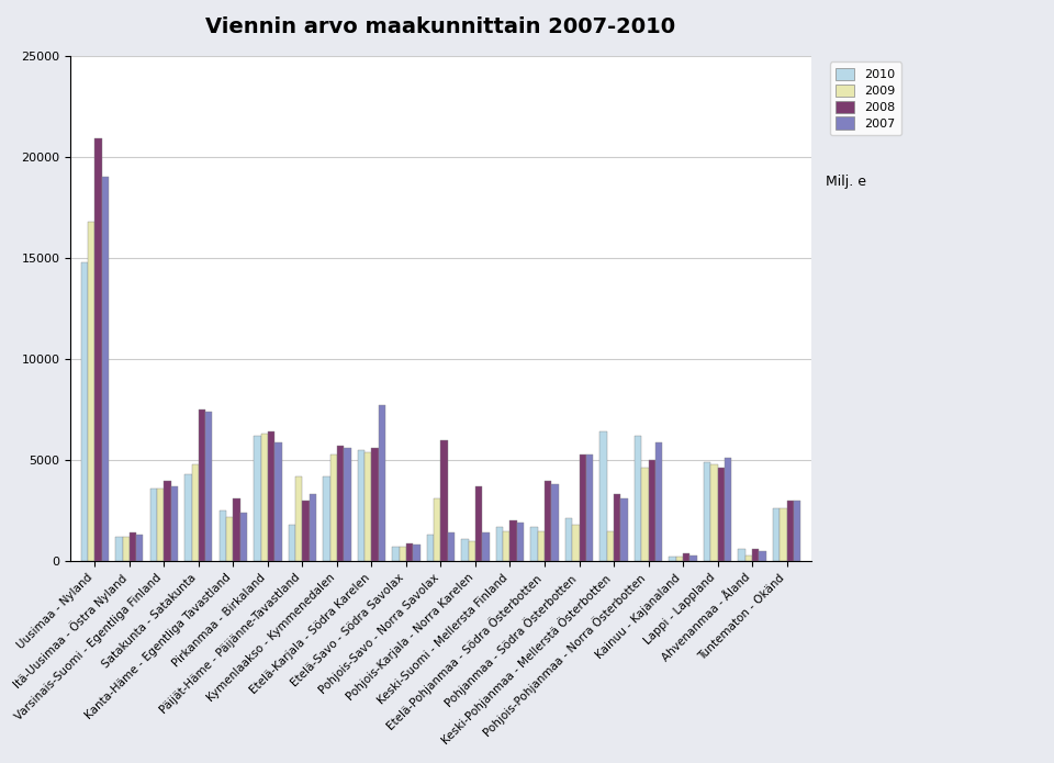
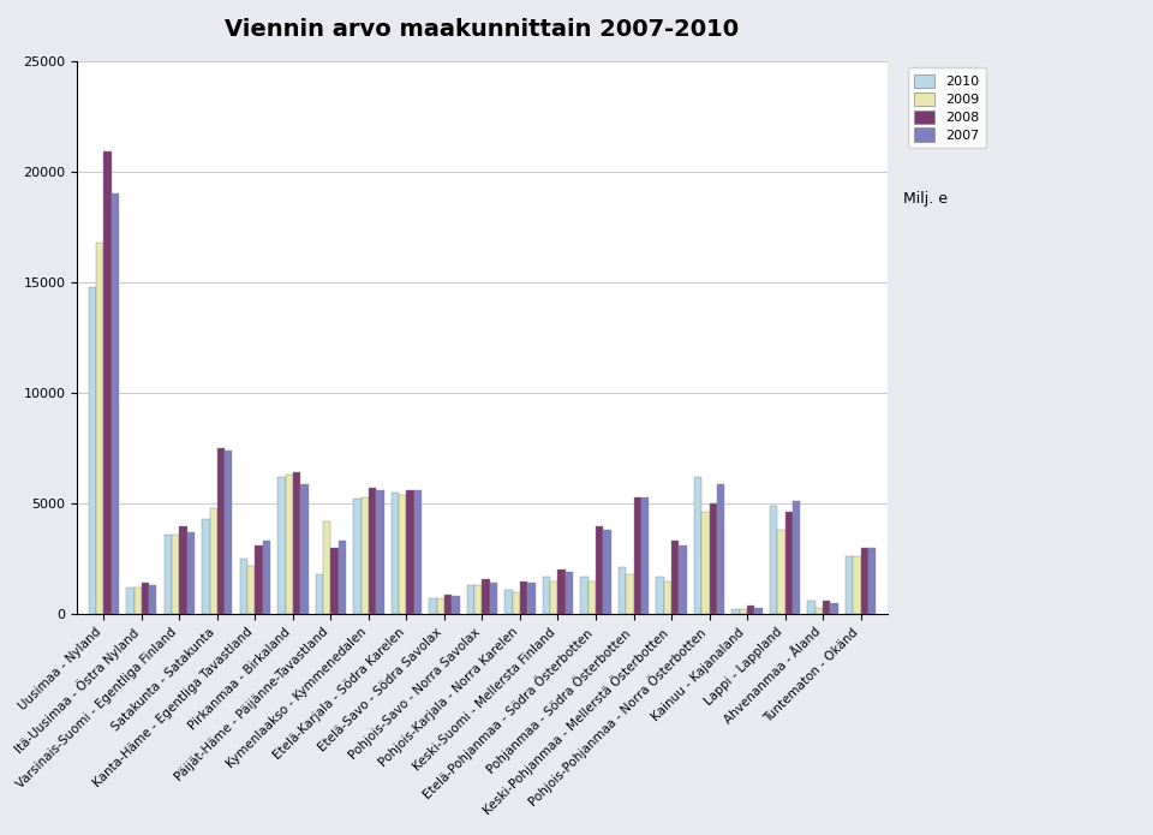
2007/Kanta-Häme - Egentliga Tavastland: 2400 -> 3300
2010/Kymenlaakso - Kymmenedalen: 4200 -> 5200
2007/Etelä-Karjala - Södra Karelen: 7700 -> 5600
2009/Pohjois-Savo - Norra Savolax: 3100 -> 1300
2008/Pohjois-Savo - Norra Savolax: 6000 -> 1600
2008/Pohjois-Karjala - Norra Karelen: 3700 -> 1500
2010/Keski-Pohjanmaa - Mellerstä Österbotten: 6400 -> 1700
2009/Lappi - Lappland: 4800 -> 3800
